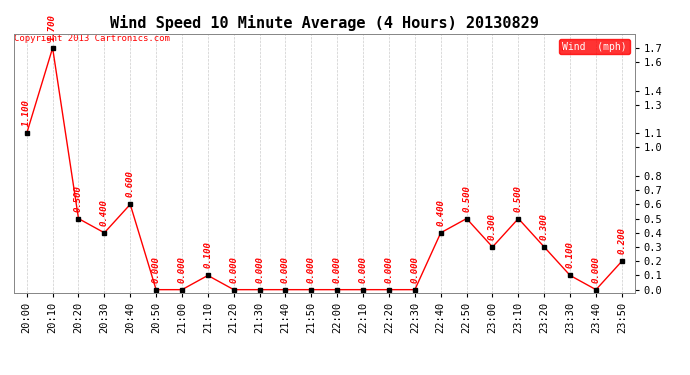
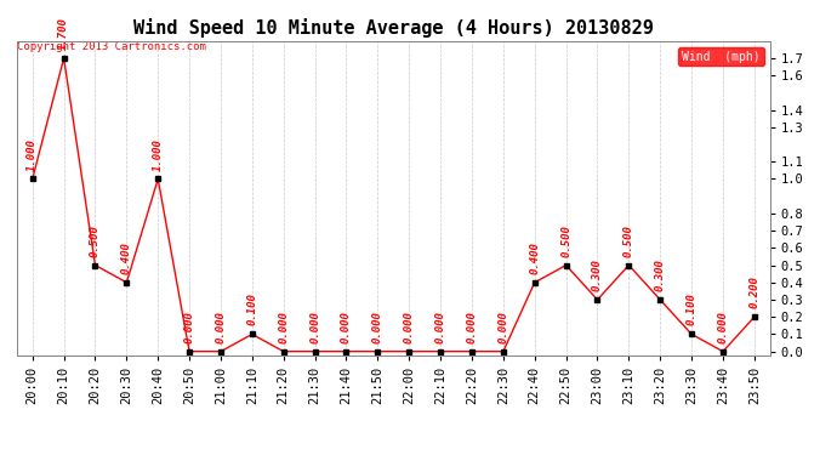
20:00: 1.100 -> 1.000
20:40: 0.600 -> 1.000
